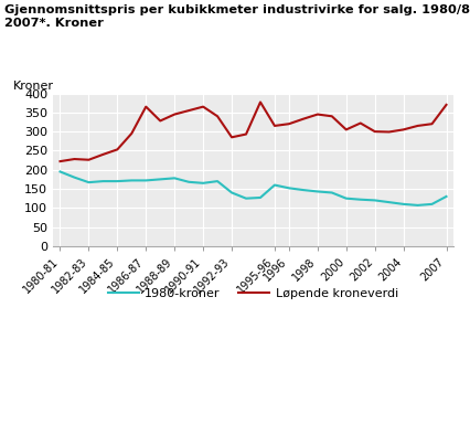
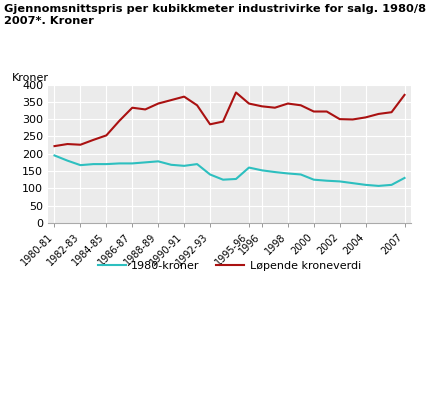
Løpende kroneverdi/1986-87: 365 -> 333
Løpende kroneverdi/1995-96: 315 -> 345
Løpende kroneverdi/1996: 320 -> 337
Løpende kroneverdi/2000: 305 -> 322
